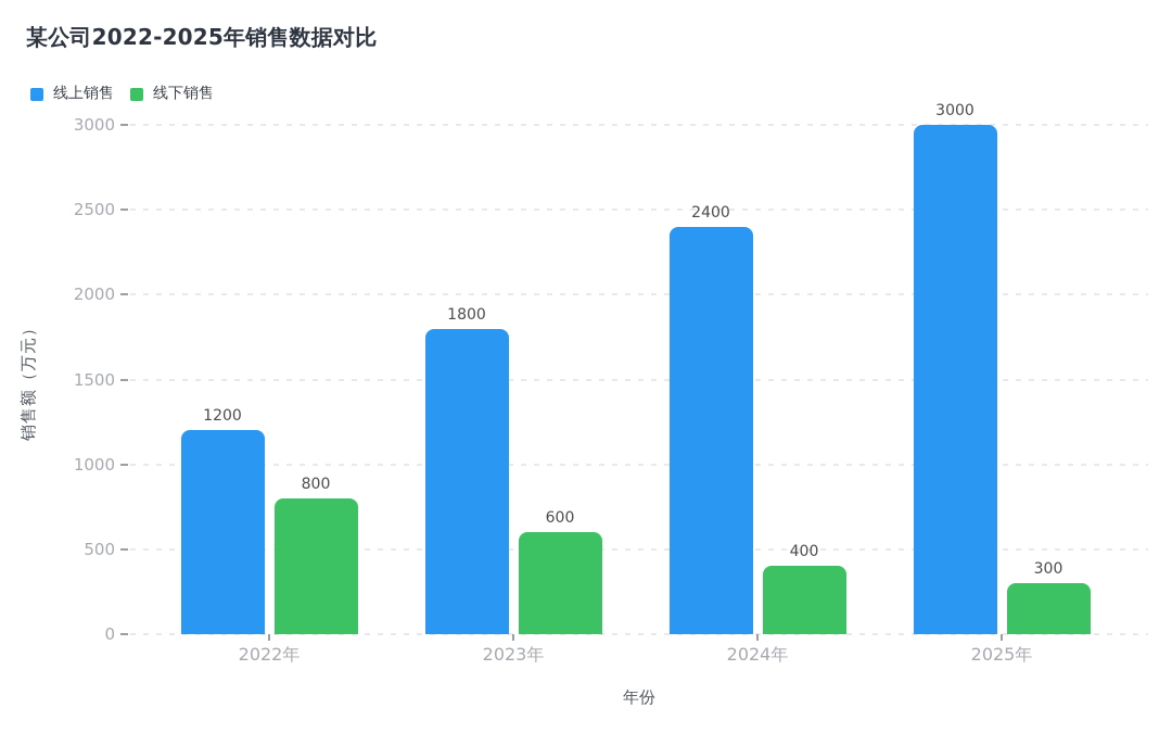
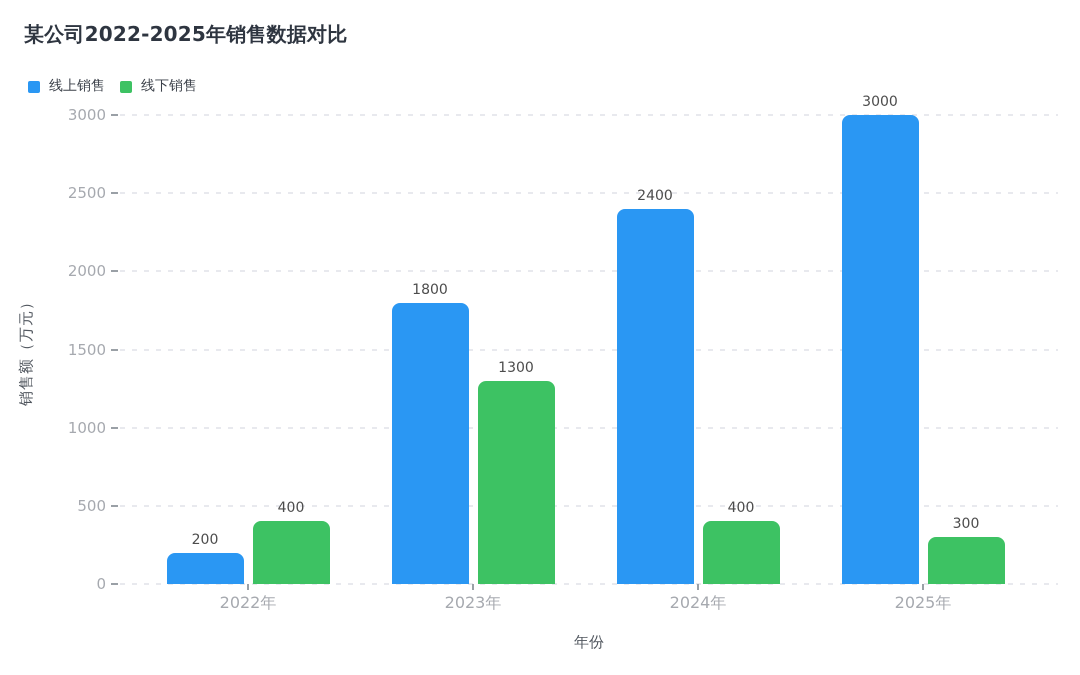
线上销售/2022年: 1200 -> 200
线下销售/2022年: 800 -> 400
线下销售/2023年: 600 -> 1300
